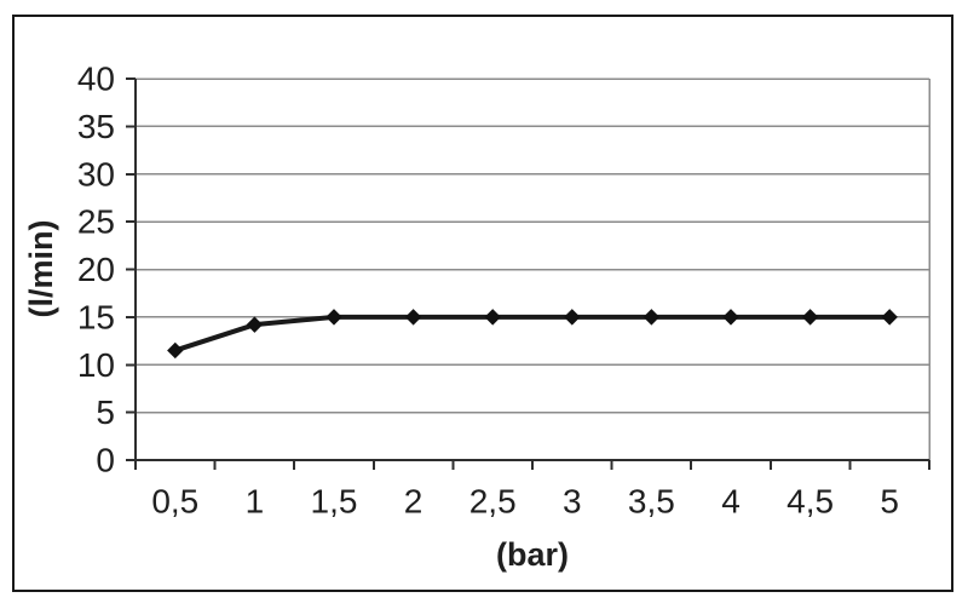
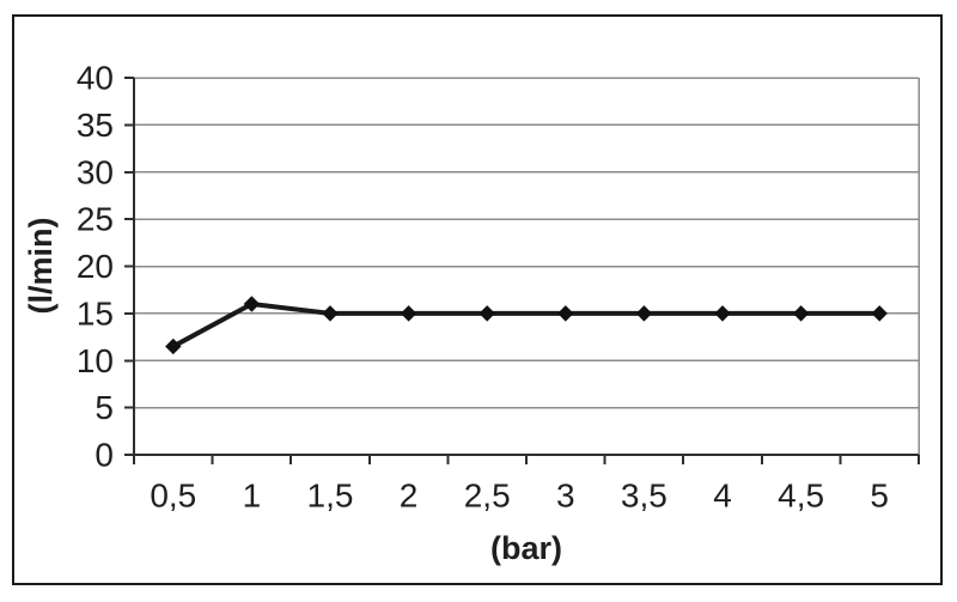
1: 14 -> 16
